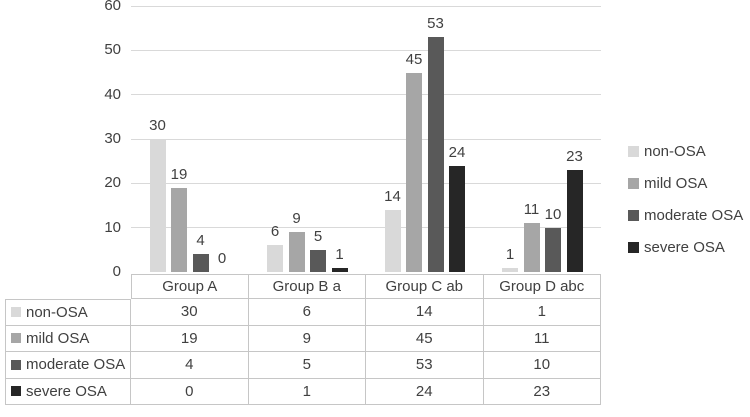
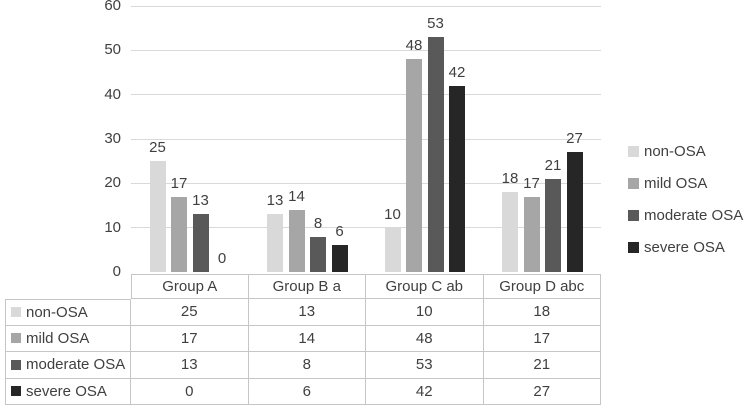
non-OSA/Group A: 30 -> 25
mild OSA/Group A: 19 -> 17
moderate OSA/Group A: 4 -> 13
non-OSA/Group B a: 6 -> 13
mild OSA/Group B a: 9 -> 14
moderate OSA/Group B a: 5 -> 8
severe OSA/Group B a: 1 -> 6
non-OSA/Group C ab: 14 -> 10
mild OSA/Group C ab: 45 -> 48
severe OSA/Group C ab: 24 -> 42
non-OSA/Group D abc: 1 -> 18
mild OSA/Group D abc: 11 -> 17
moderate OSA/Group D abc: 10 -> 21
severe OSA/Group D abc: 23 -> 27
